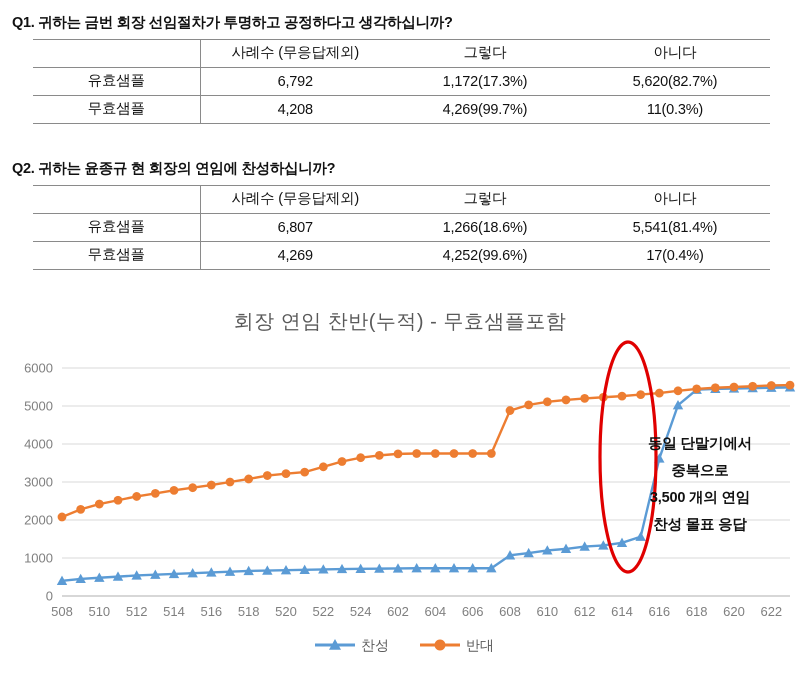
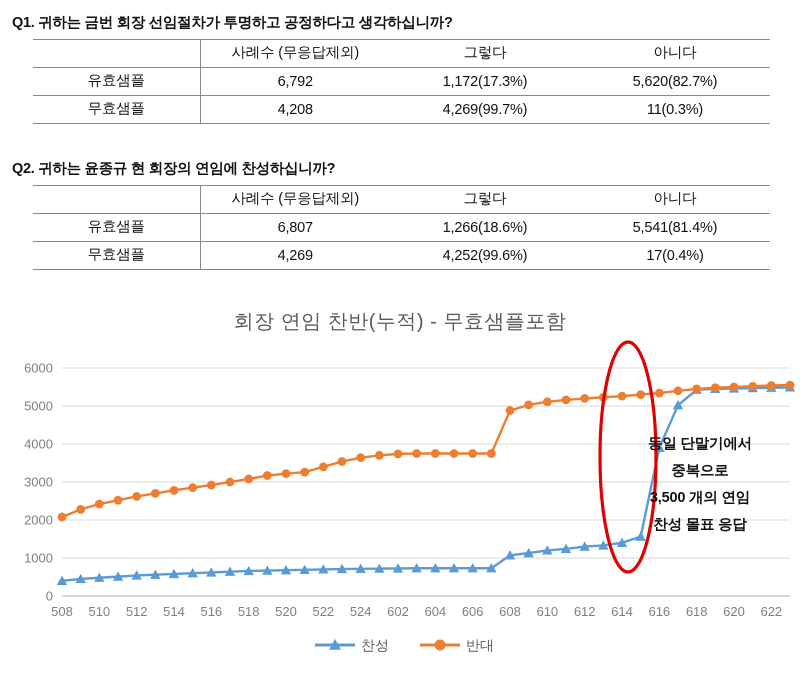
찬성/616: 3600 -> 3900
